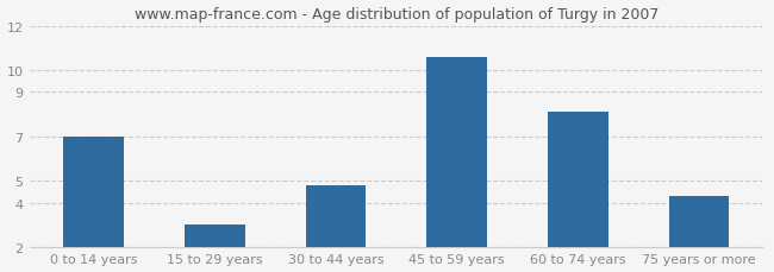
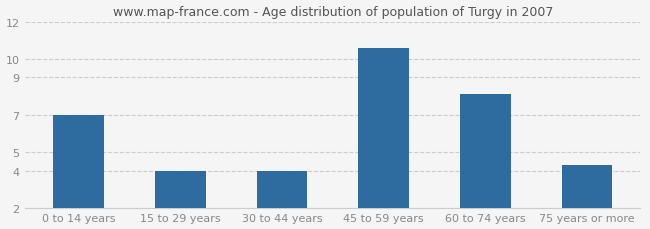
15 to 29 years: 3.0 -> 4.0
30 to 44 years: 4.8 -> 4.0
